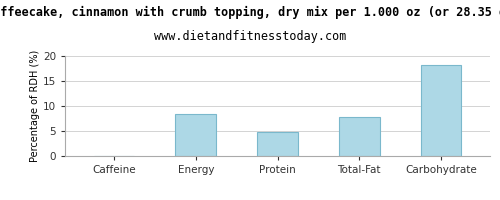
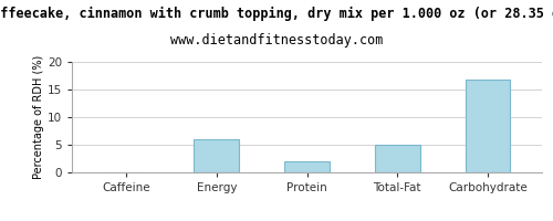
Energy: 8.4 -> 6.0
Protein: 4.8 -> 2.0
Total-Fat: 7.8 -> 5.0
Carbohydrate: 18.2 -> 16.8
